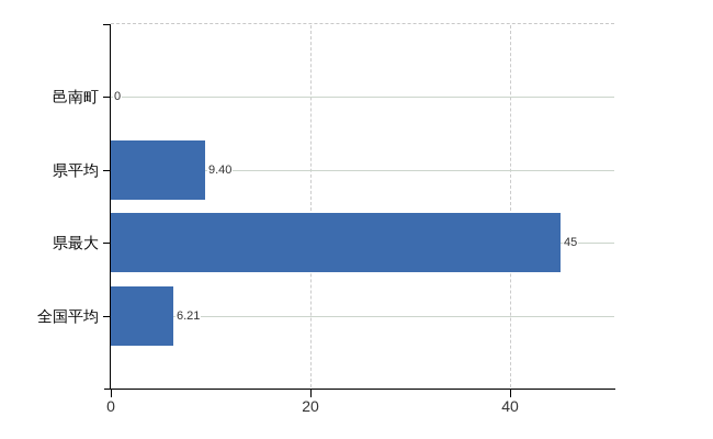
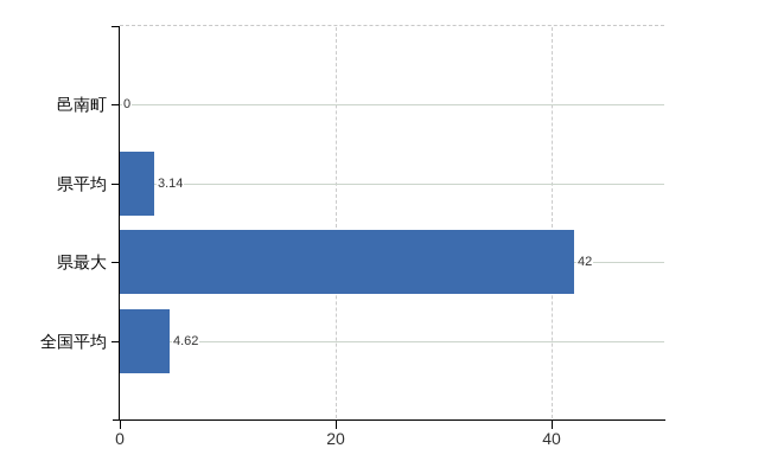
県平均: 9.40 -> 3.14
県最大: 45 -> 42
全国平均: 6.21 -> 4.62
